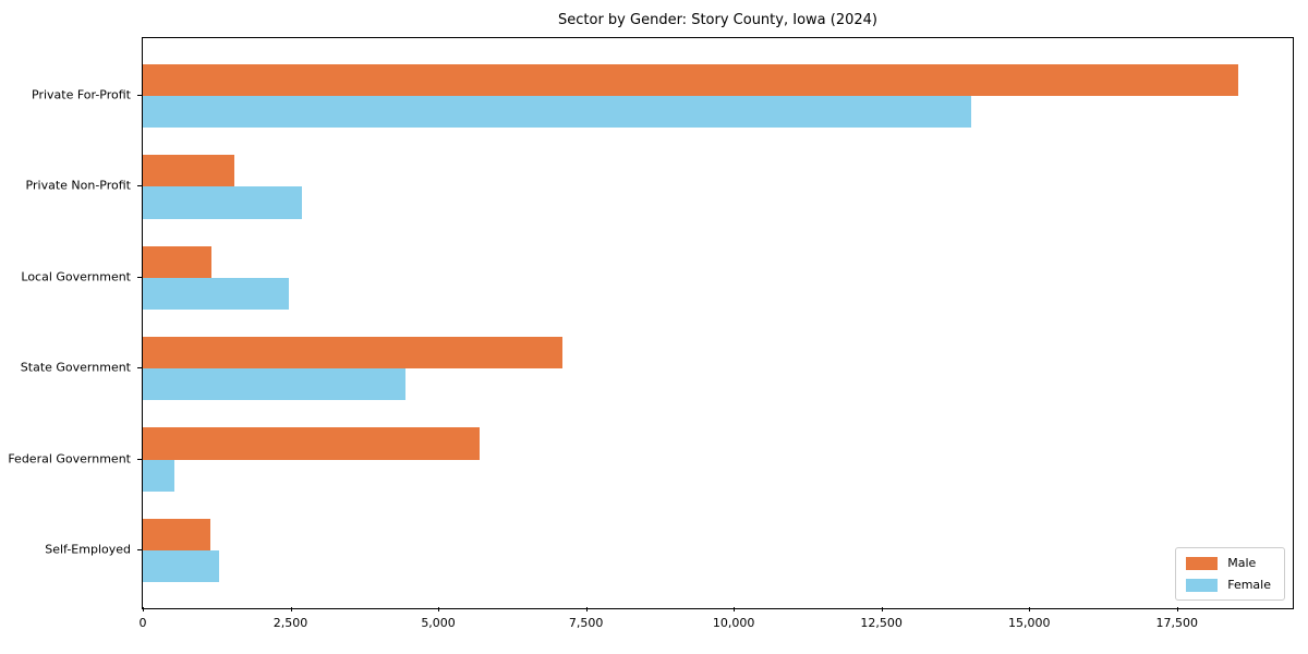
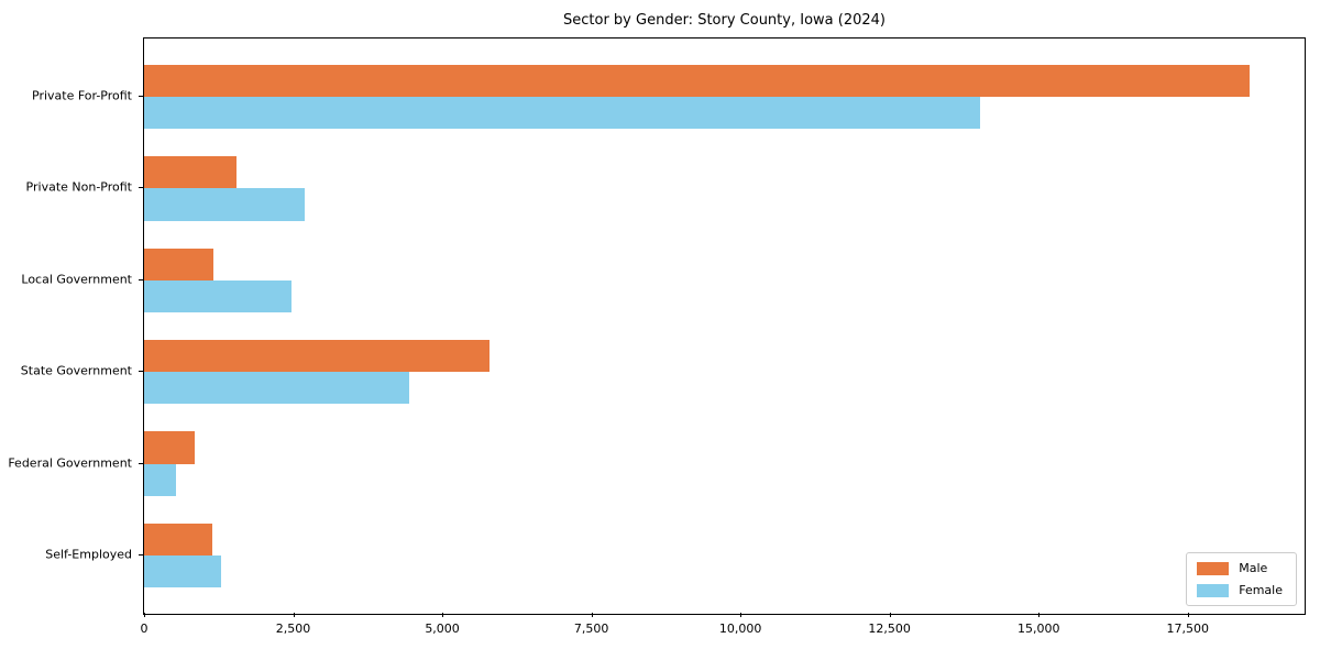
Male/State Government: 7100 -> 5800
Male/Federal Government: 5700 -> 900
